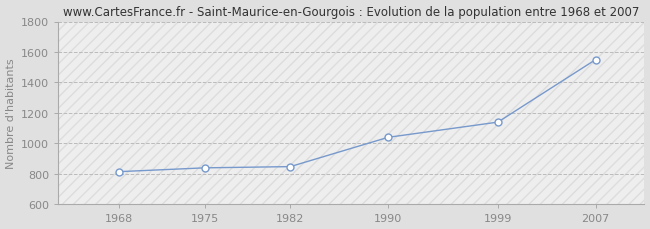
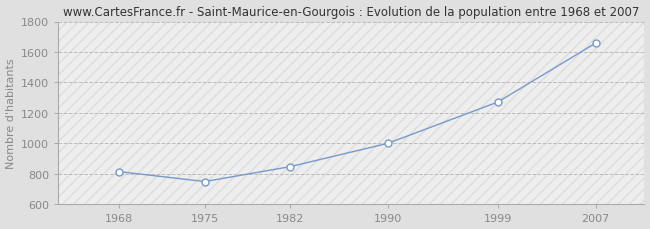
1975: 840 -> 750
1990: 1040 -> 1000
1999: 1140 -> 1270
2007: 1550 -> 1660
